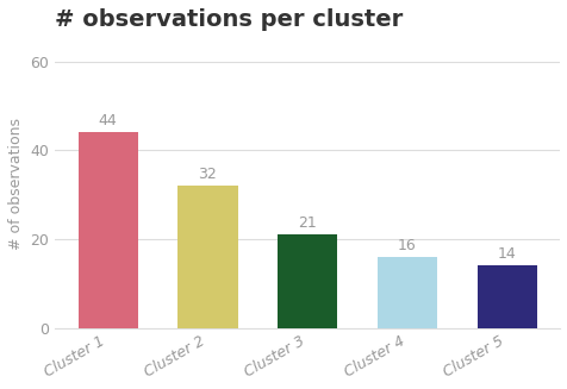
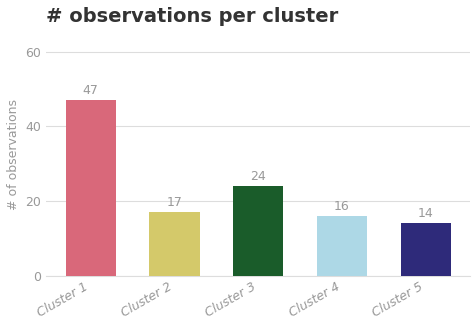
Cluster 1: 44 -> 47
Cluster 2: 32 -> 17
Cluster 3: 21 -> 24
